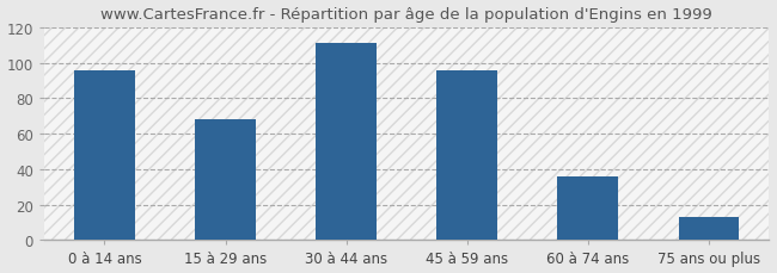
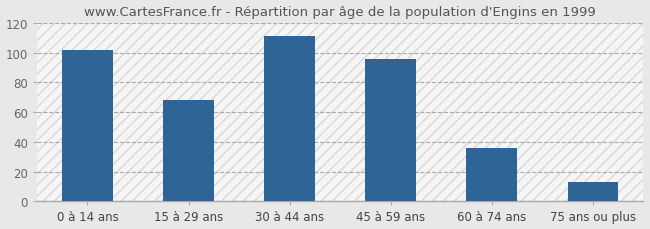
0 à 14 ans: 96 -> 102
